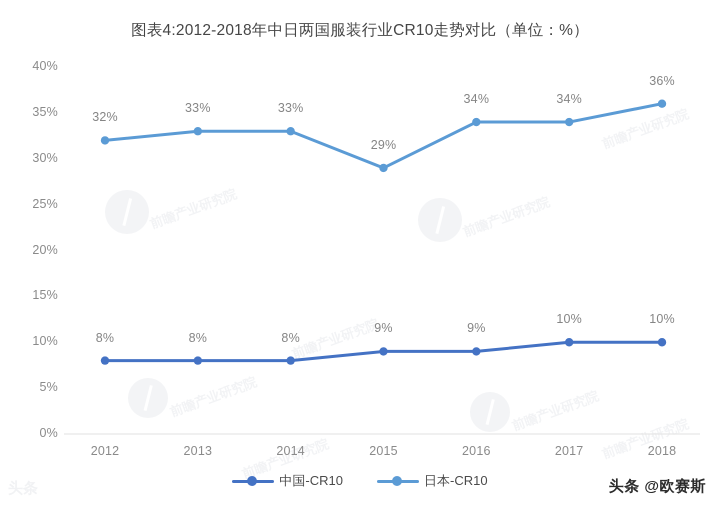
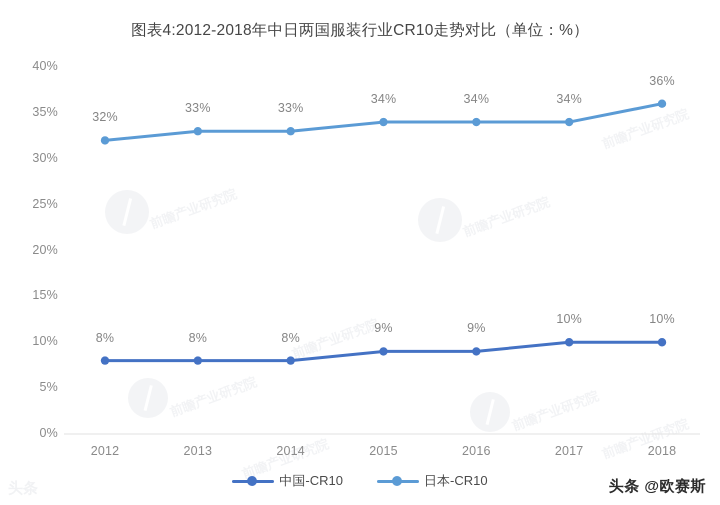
日本-CR10/2015: 29% -> 34%
